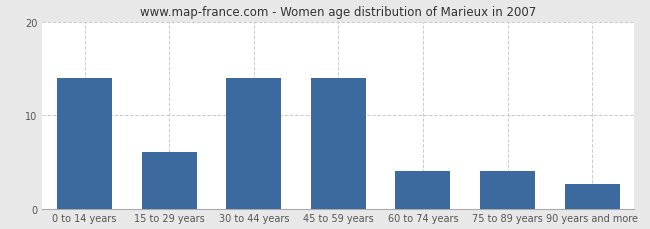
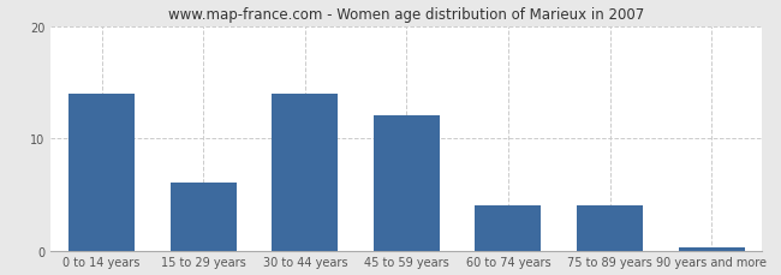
45 to 59 years: 14.0 -> 12.0
90 years and more: 2.6 -> 0.3
